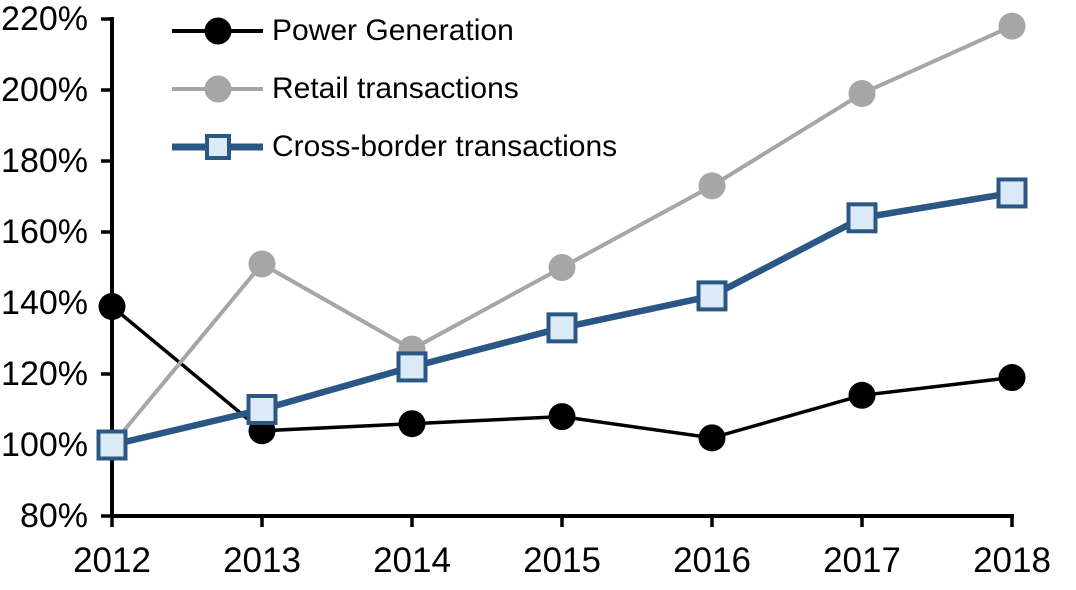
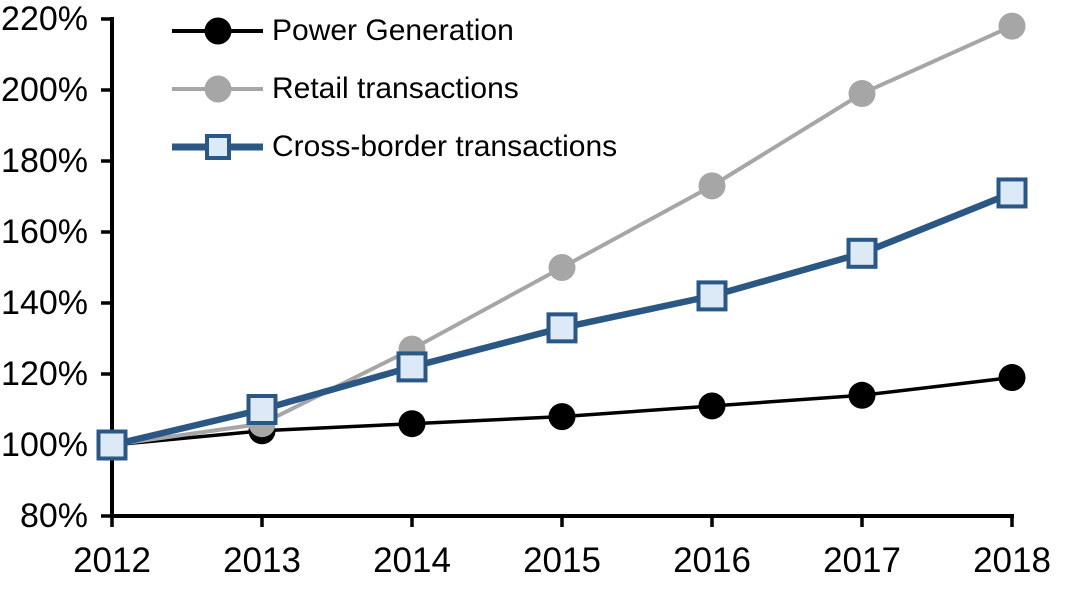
Power Generation/2012: 139% -> 100%
Retail transactions/2013: 151% -> 106%
Power Generation/2016: 102% -> 111%
Cross-border transactions/2017: 164% -> 154%
